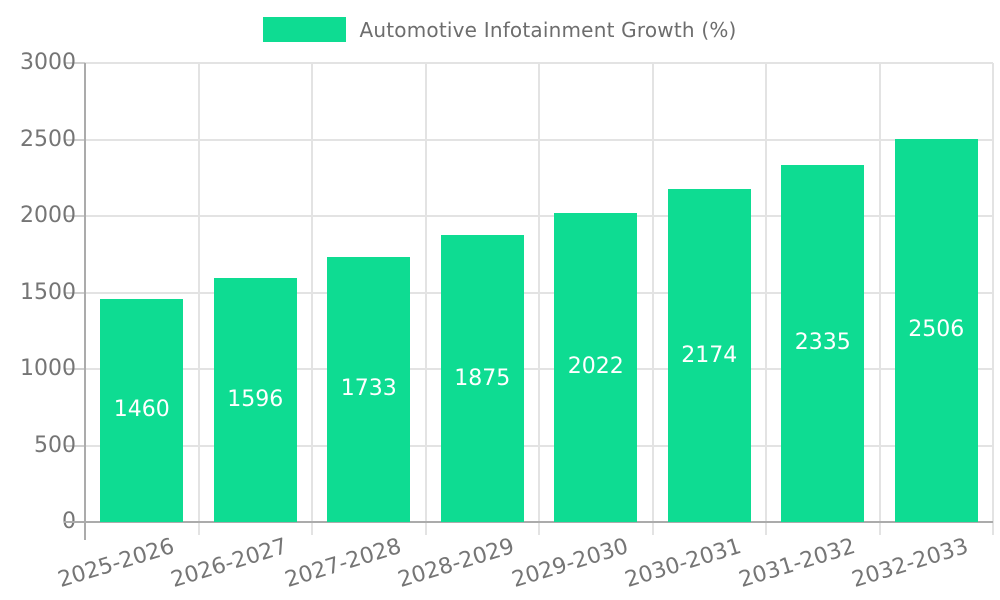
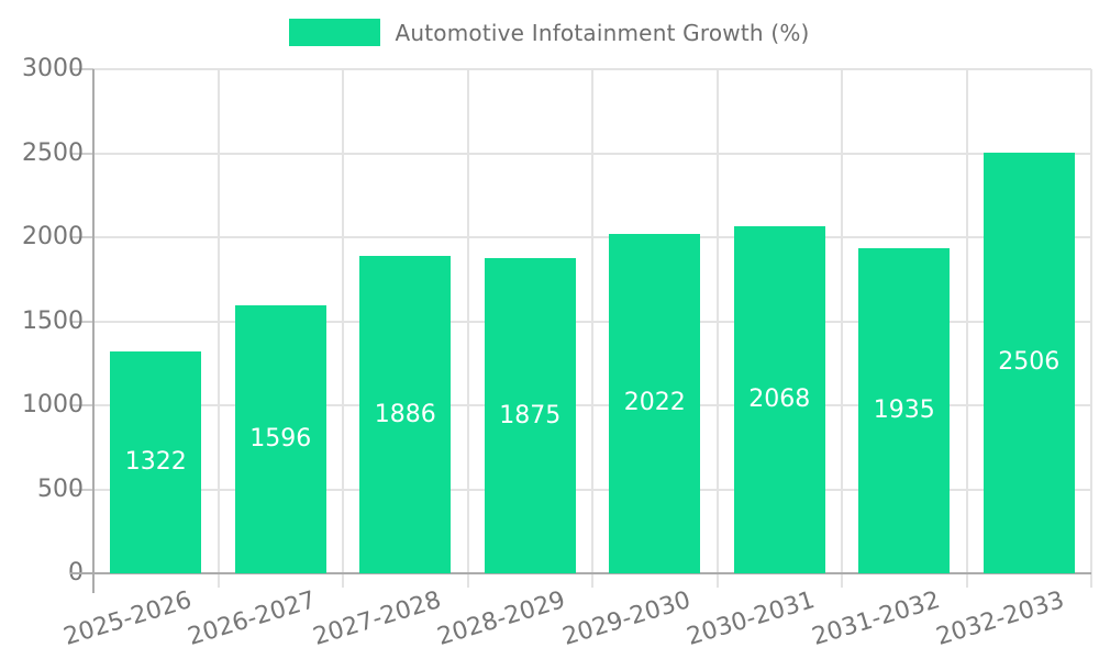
2025-2026: 1460 -> 1322
2027-2028: 1733 -> 1886
2030-2031: 2174 -> 2068
2031-2032: 2335 -> 1935
